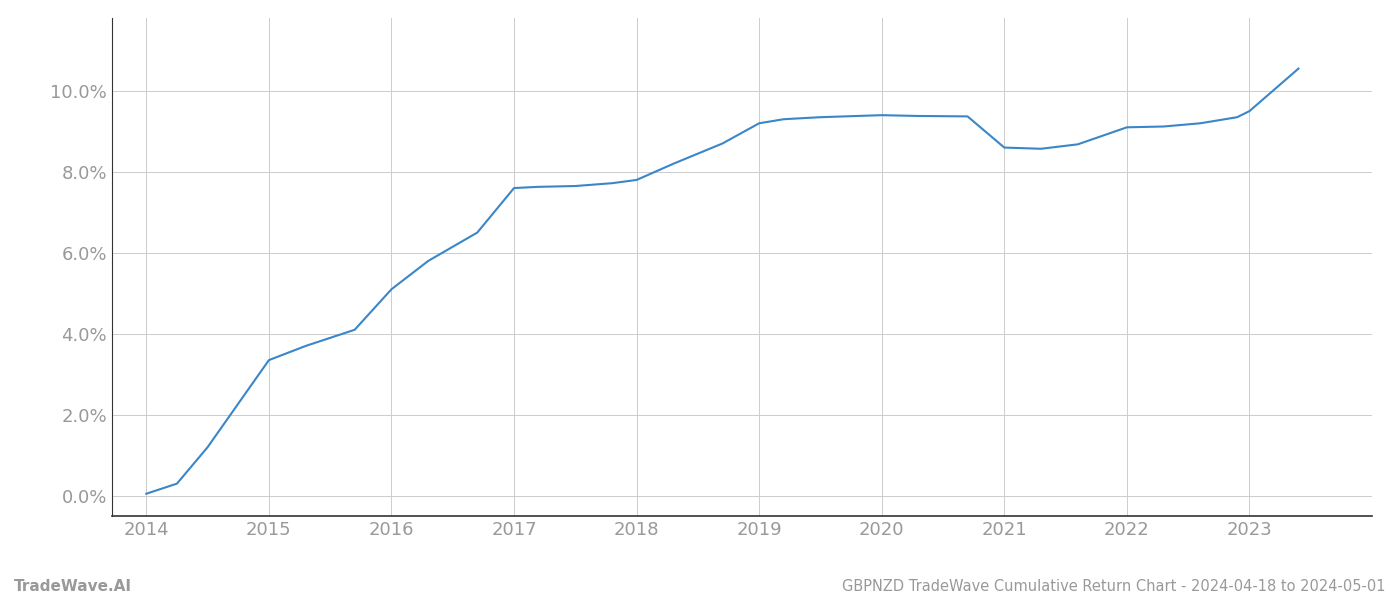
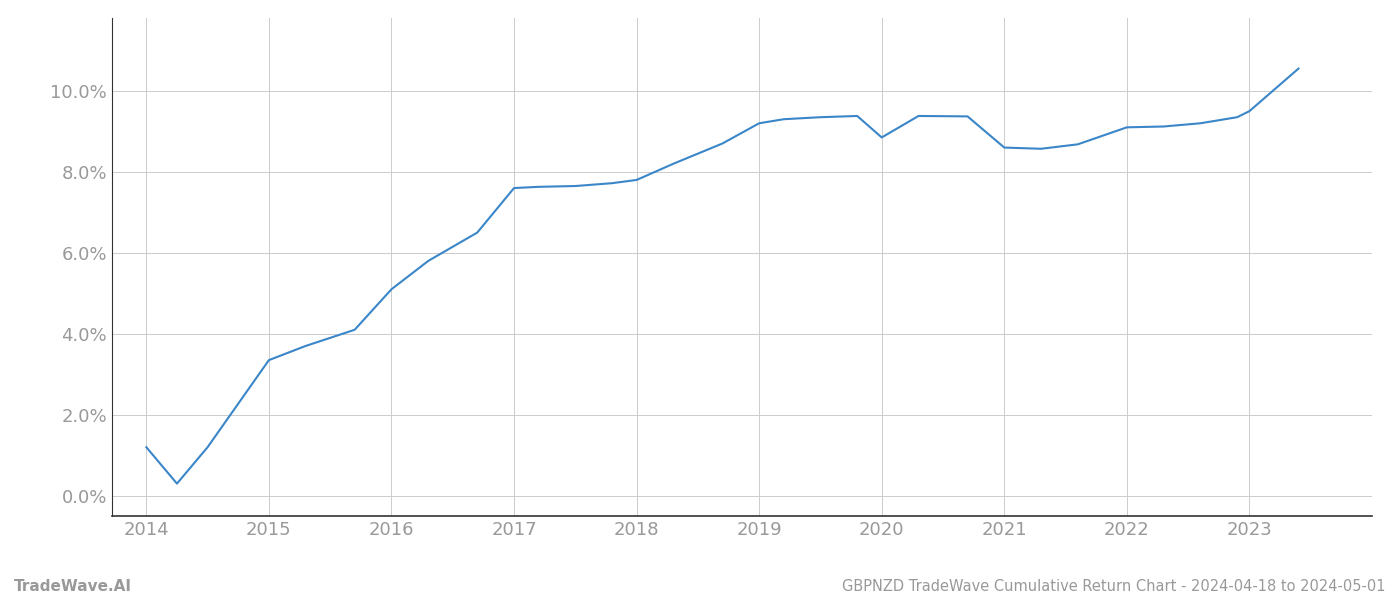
2014: 0.05% -> 1.20%
2020: 9.40% -> 8.85%
